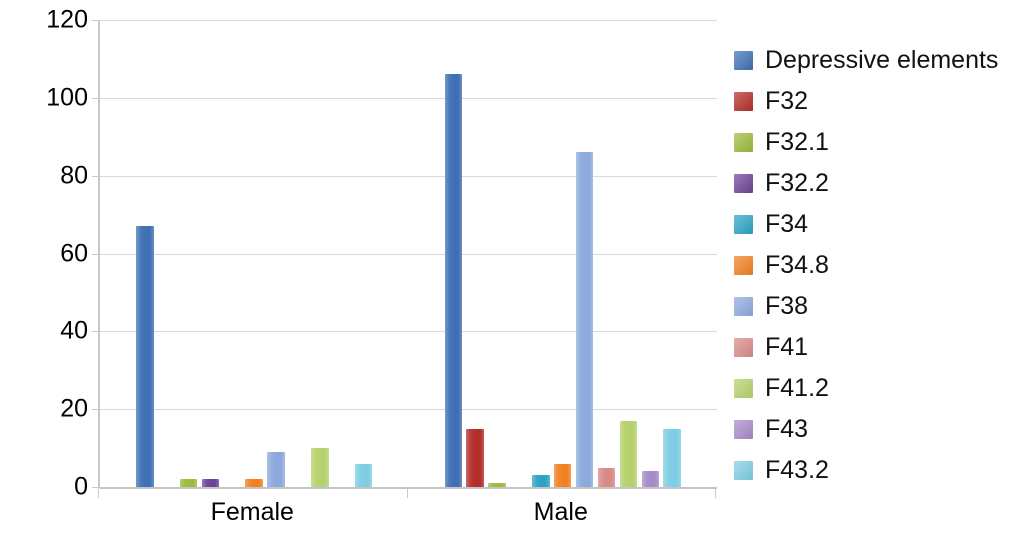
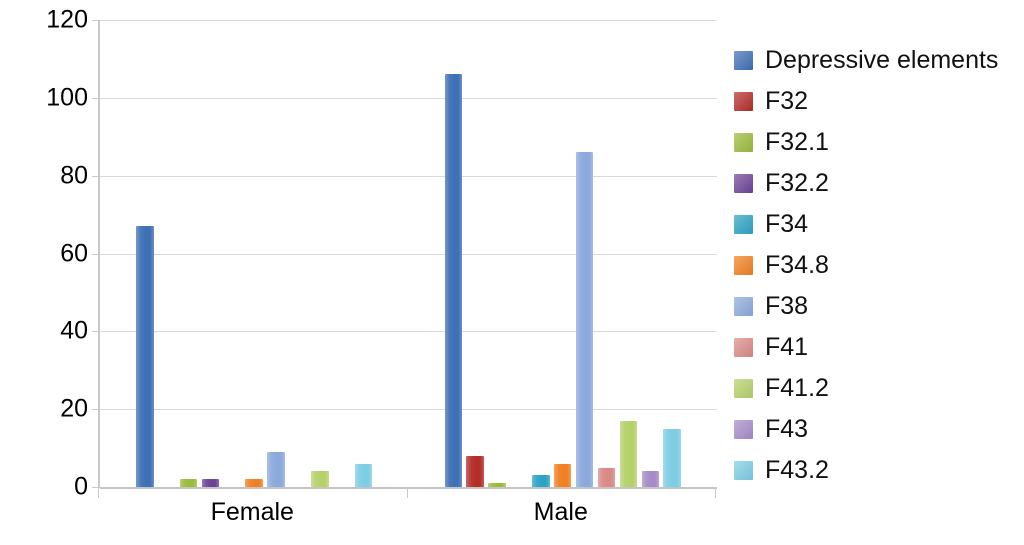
F41.2/Female: 10 -> 4
F32/Male: 15 -> 8
